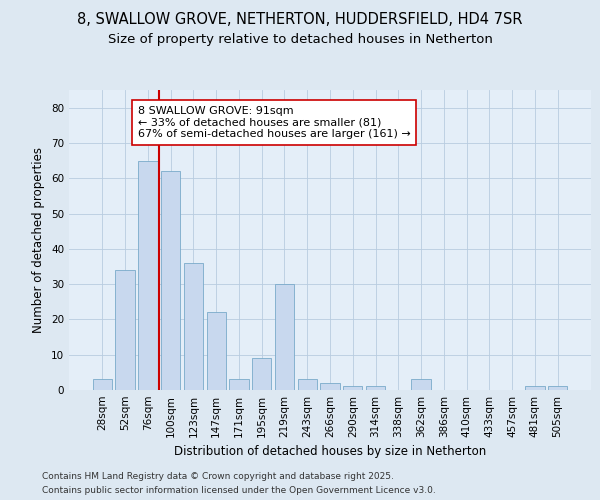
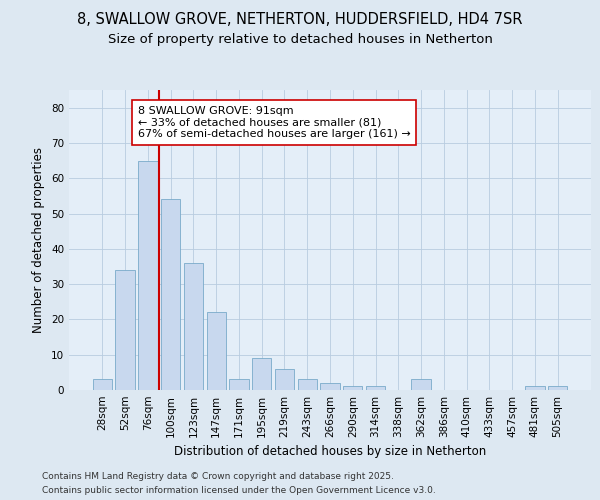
100sqm: 62 -> 54
219sqm: 30 -> 6
